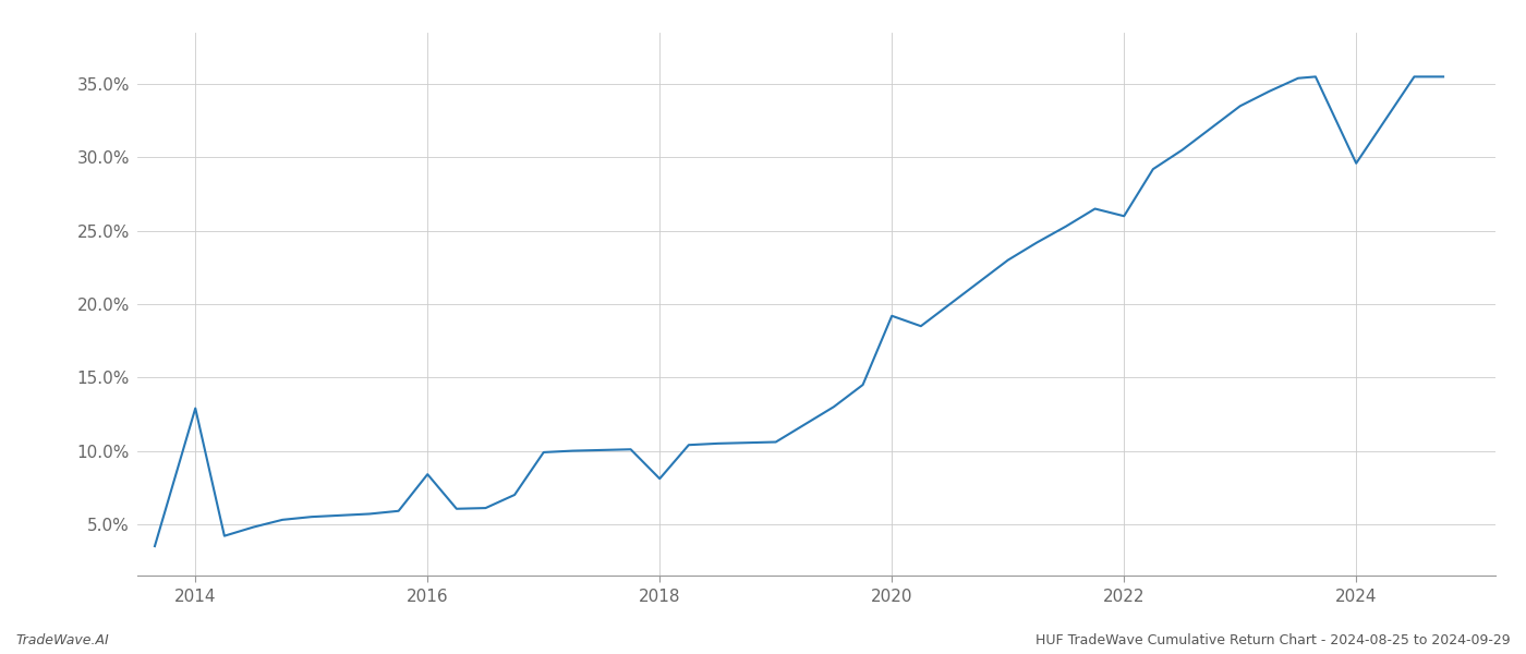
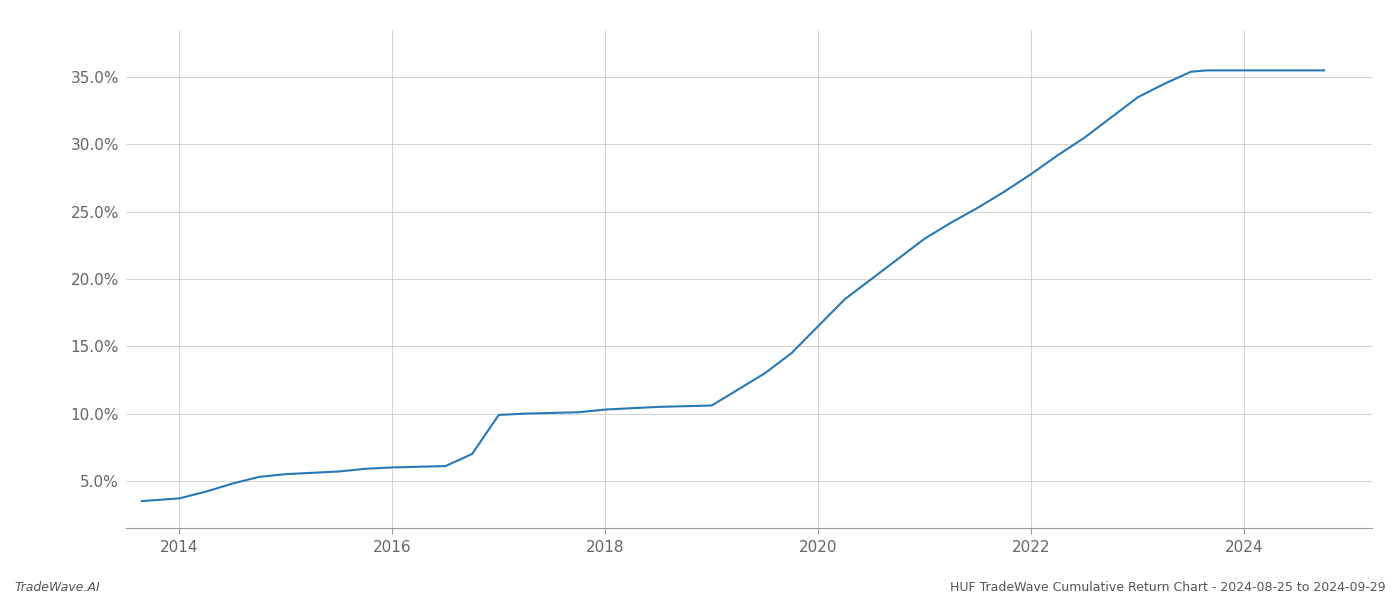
2014: 12.9% -> 3.7%
2016: 8.4% -> 6.0%
2018: 8.1% -> 10.3%
2020: 19.2% -> 16.5%
2022: 26.0% -> 27.8%
2024: 29.6% -> 35.5%
